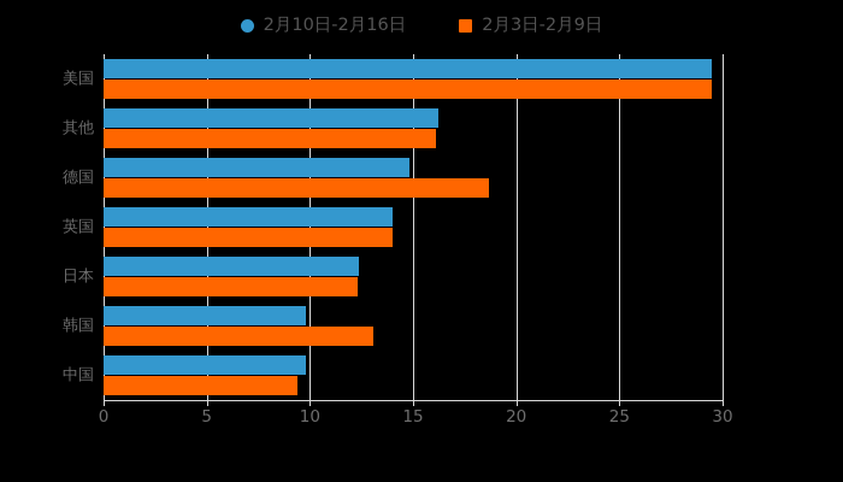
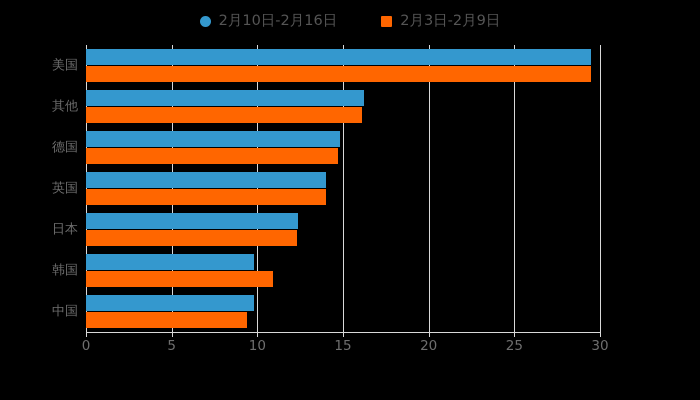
2月3日-2月9日/德国: 18.7 -> 14.7
2月3日-2月9日/韩国: 13.1 -> 10.9
